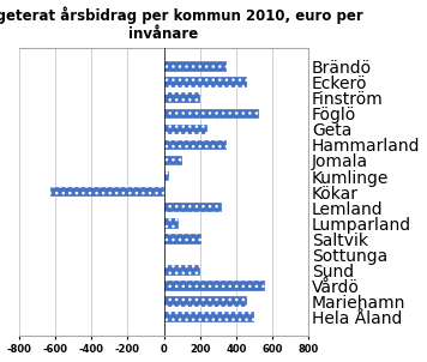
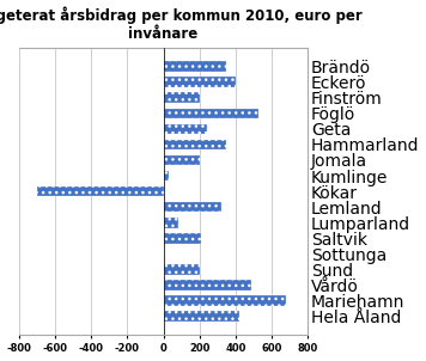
Eckerö: 460 -> 400
Jomala: 100 -> 200
Kökar: -630 -> -700
Vårdö: 560 -> 490
Mariehamn: 460 -> 680
Hela Åland: 500 -> 420
